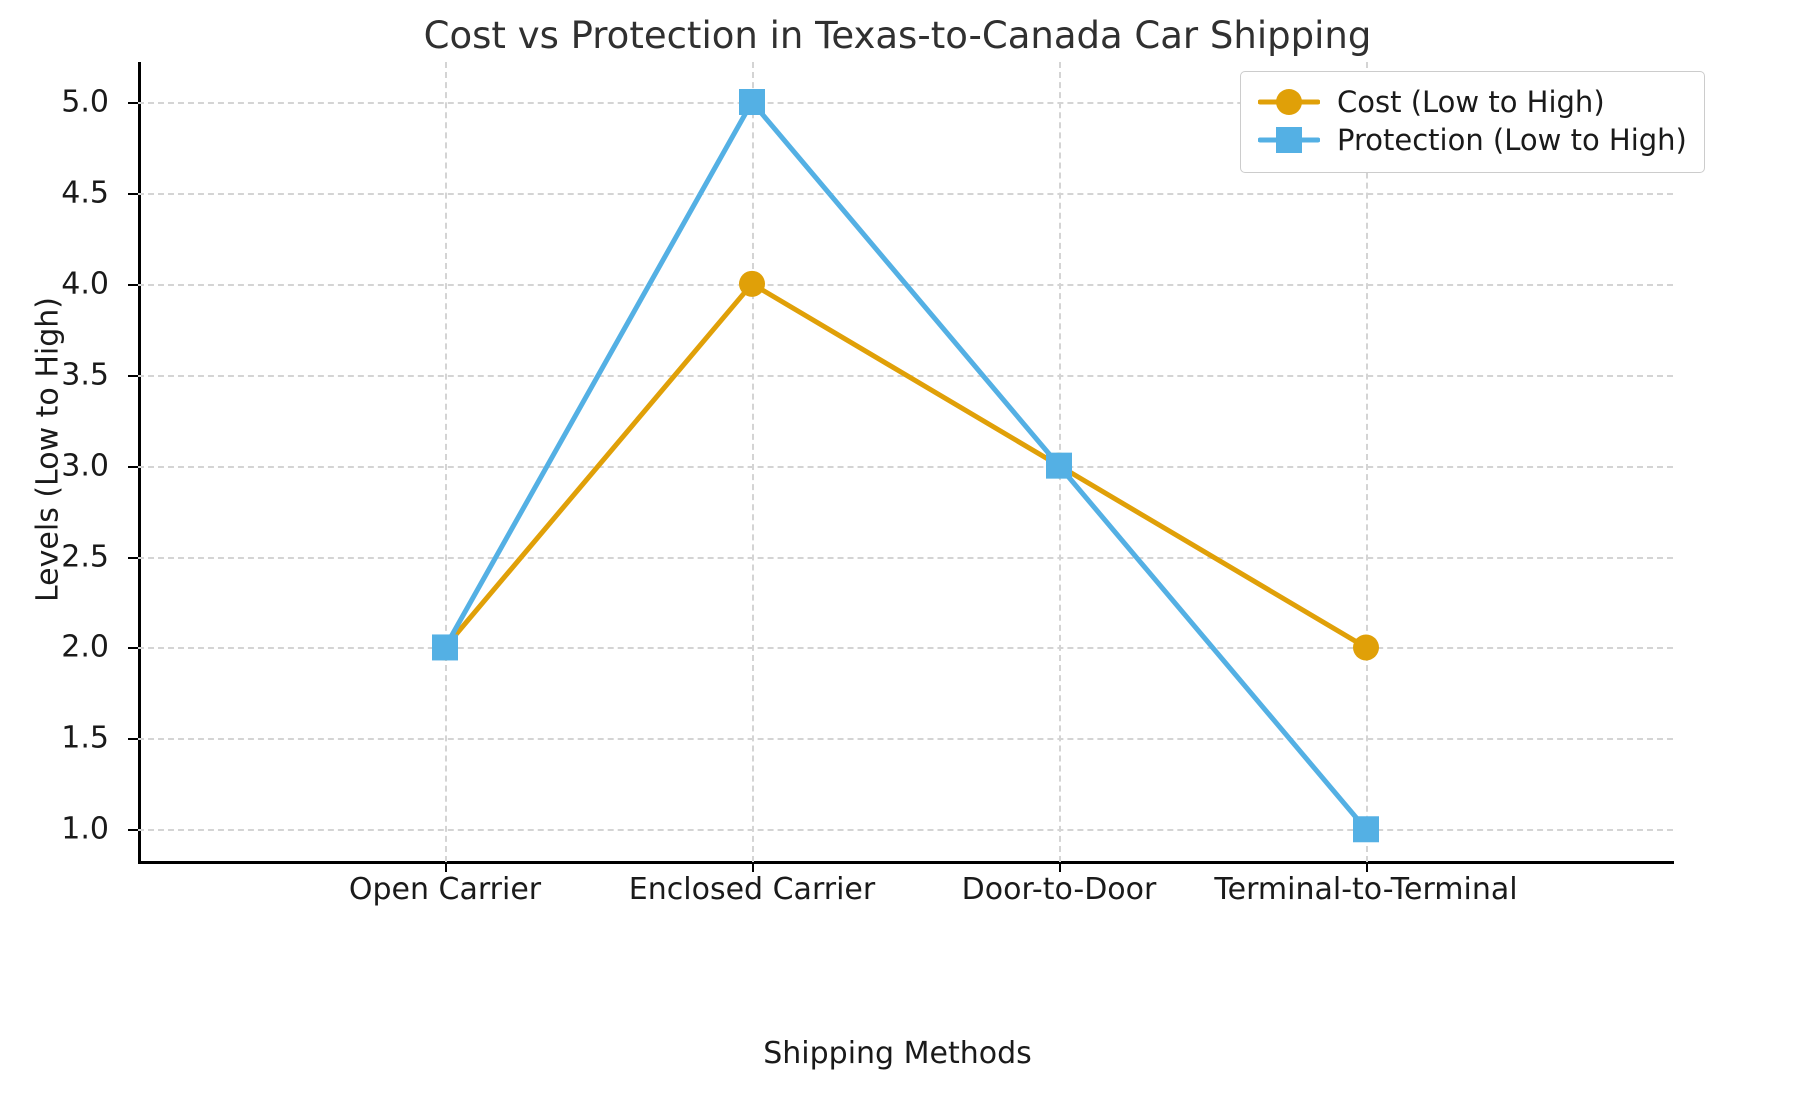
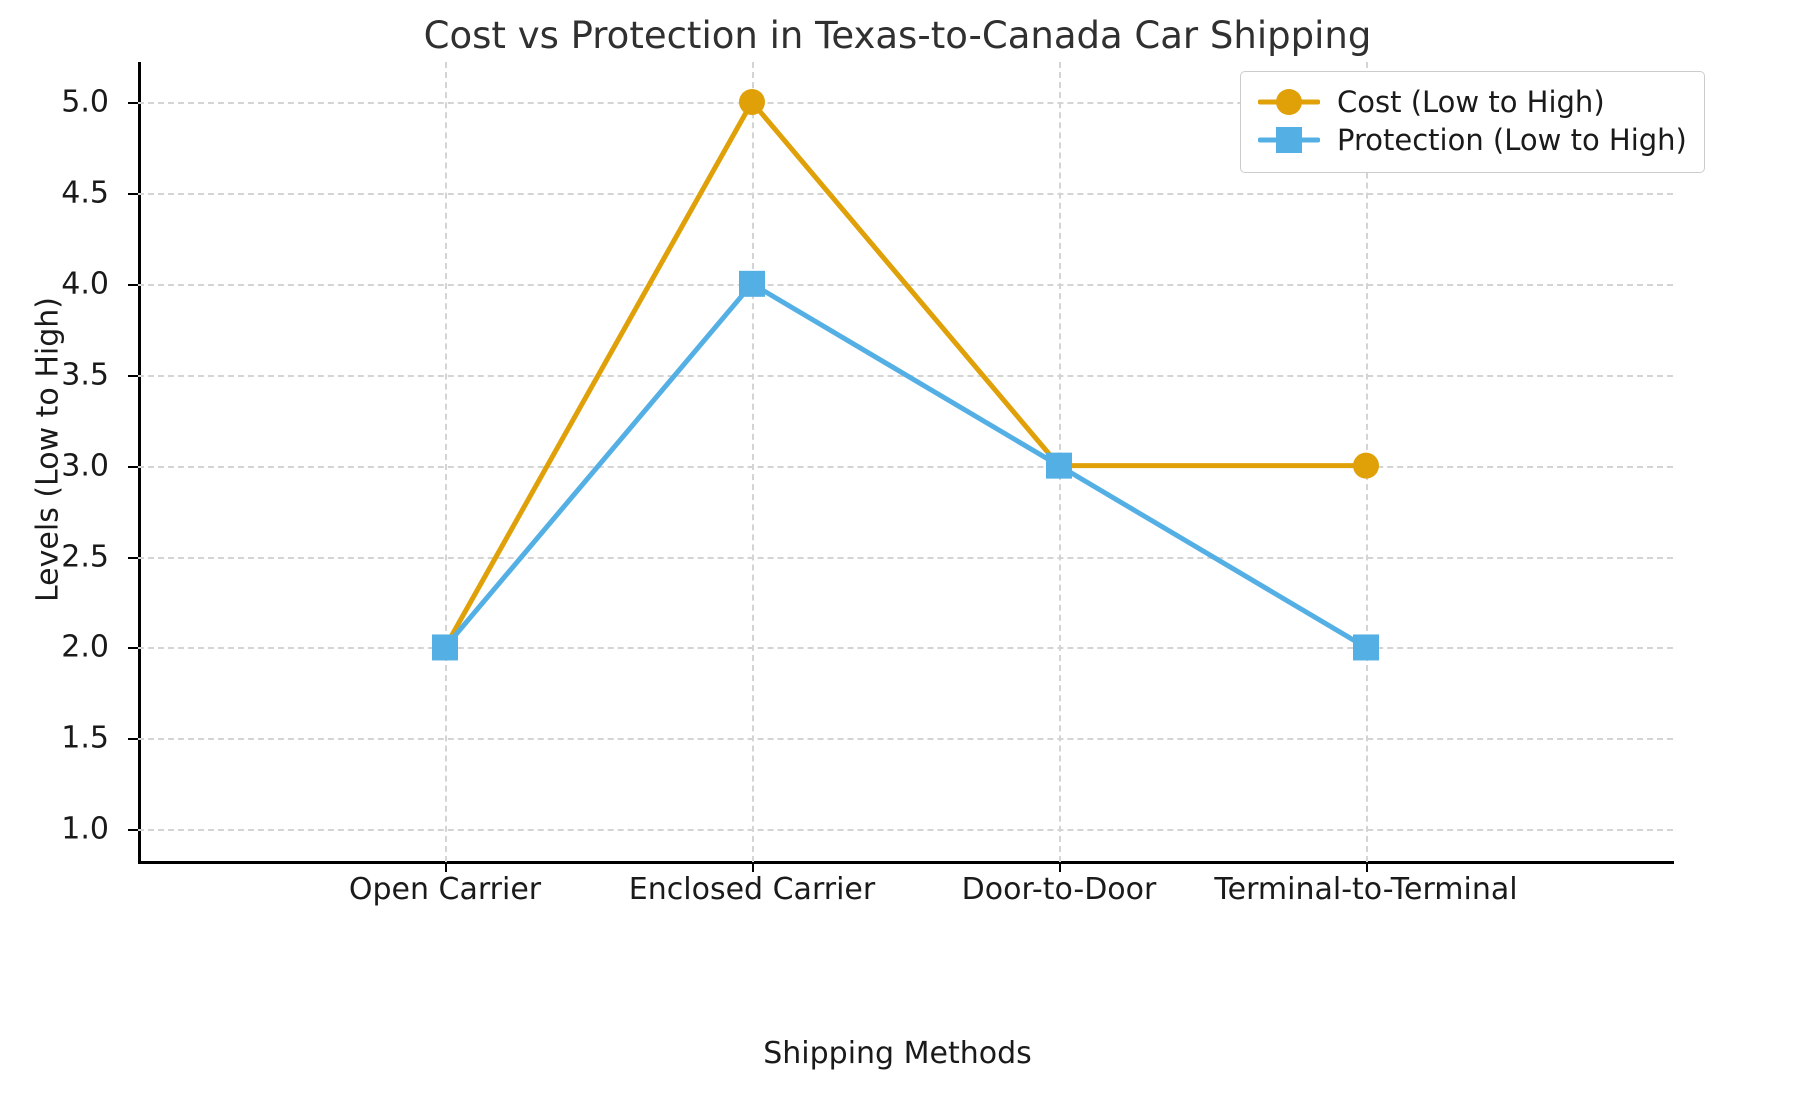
Cost (Low to High)/Enclosed Carrier: 4 -> 5
Protection (Low to High)/Enclosed Carrier: 5 -> 4
Cost (Low to High)/Terminal-to-Terminal: 2 -> 3
Protection (Low to High)/Terminal-to-Terminal: 1 -> 2
